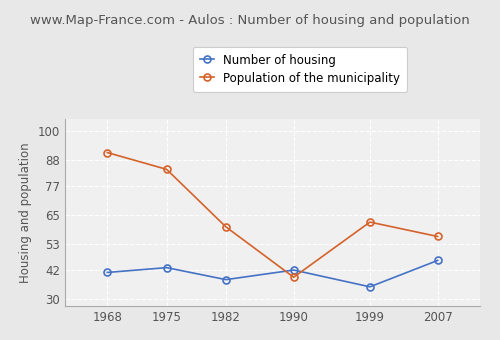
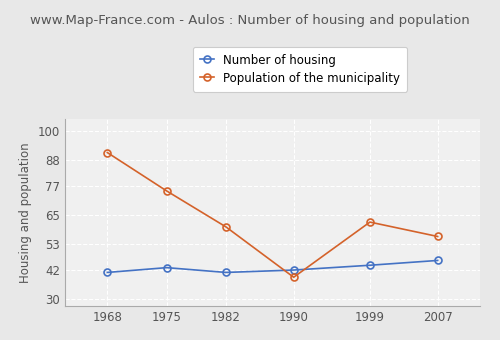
Population of the municipality/1975: 84 -> 75
Number of housing/1982: 38 -> 41
Number of housing/1999: 35 -> 44
